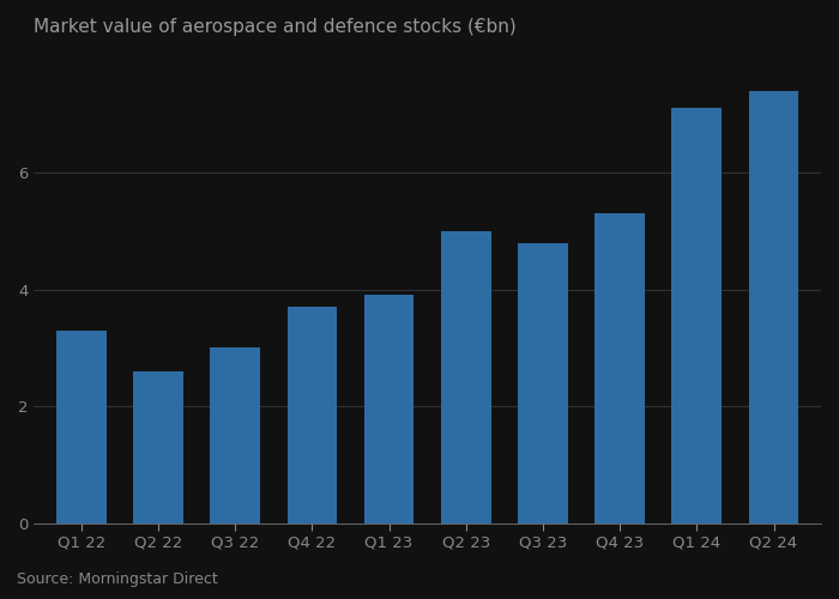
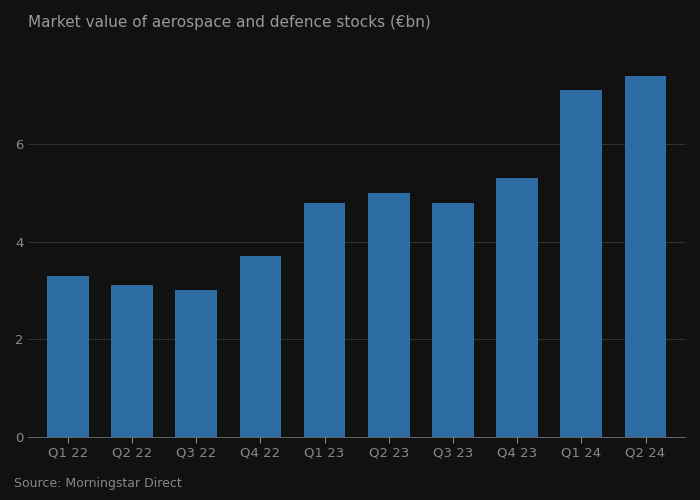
Q2 22: 2.6 -> 3.1
Q1 23: 3.9 -> 4.8
